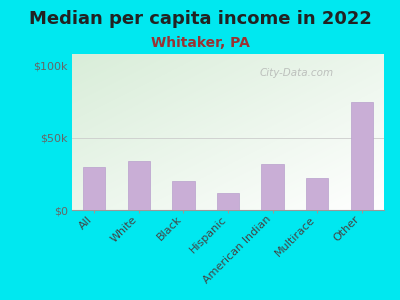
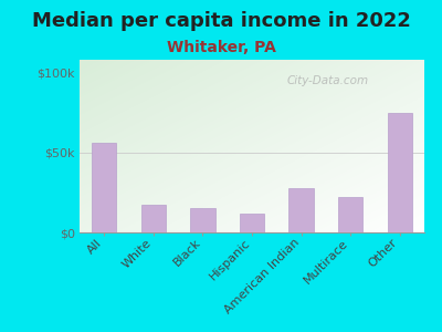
All: $30k -> $56k
White: $34k -> $17k
Black: $20k -> $15k
American Indian: $32k -> $28k
